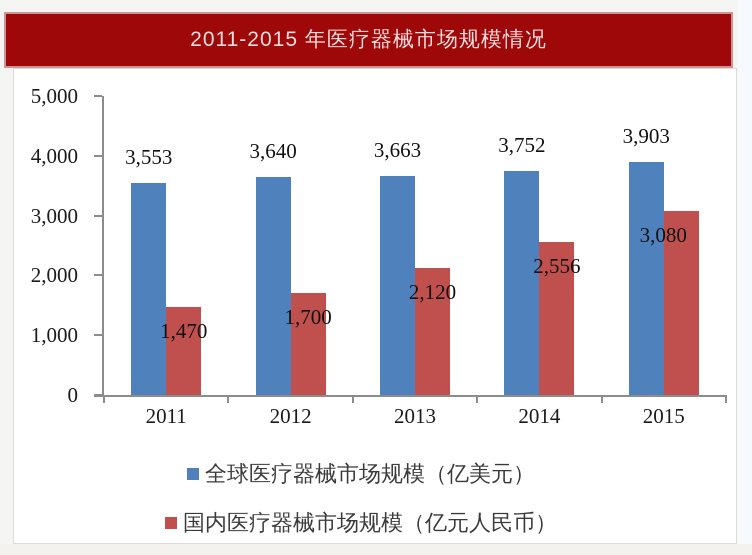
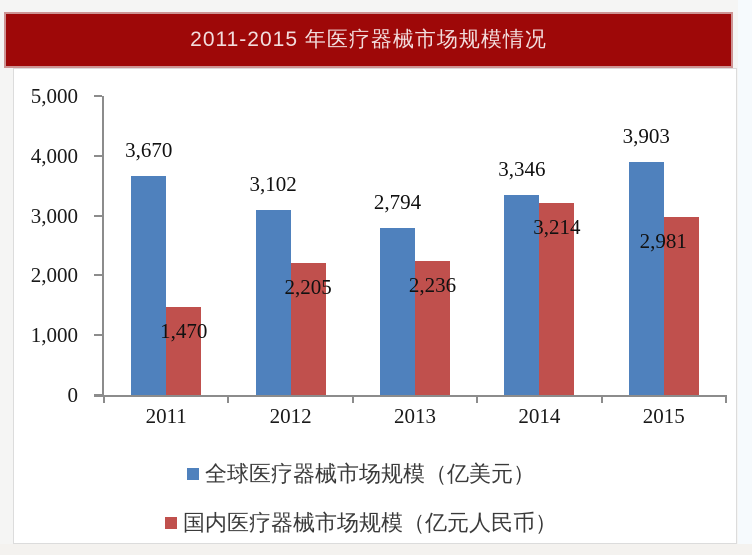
全球医疗器械市场规模（亿美元）/2011: 3,553 -> 3,670
全球医疗器械市场规模（亿美元）/2012: 3,640 -> 3,102
国内医疗器械市场规模（亿元人民币）/2012: 1,700 -> 2,205
全球医疗器械市场规模（亿美元）/2013: 3,663 -> 2,794
国内医疗器械市场规模（亿元人民币）/2013: 2,120 -> 2,236
全球医疗器械市场规模（亿美元）/2014: 3,752 -> 3,346
国内医疗器械市场规模（亿元人民币）/2014: 2,556 -> 3,214
国内医疗器械市场规模（亿元人民币）/2015: 3,080 -> 2,981
